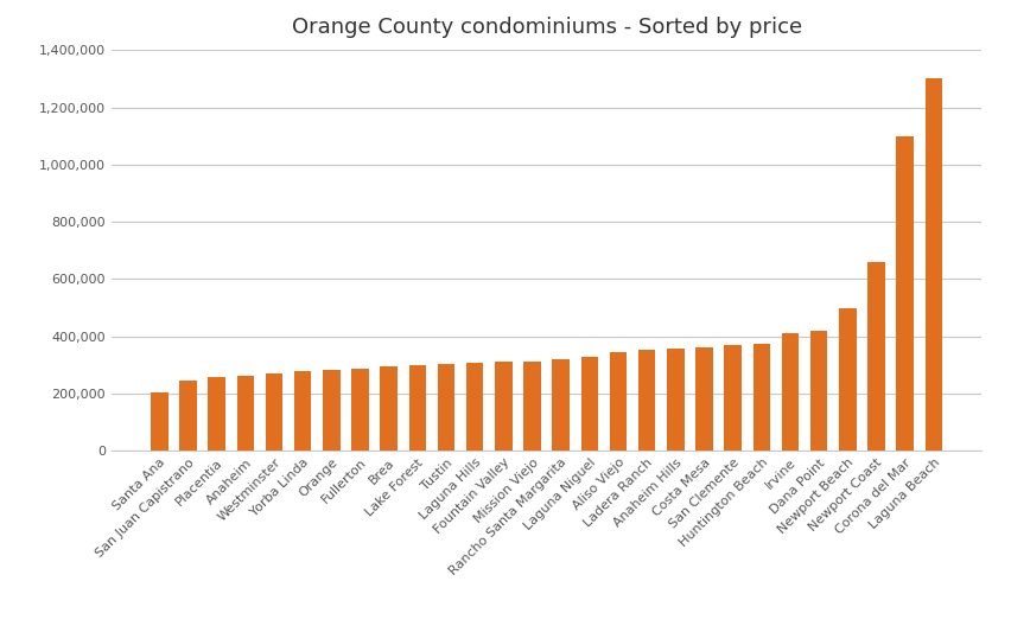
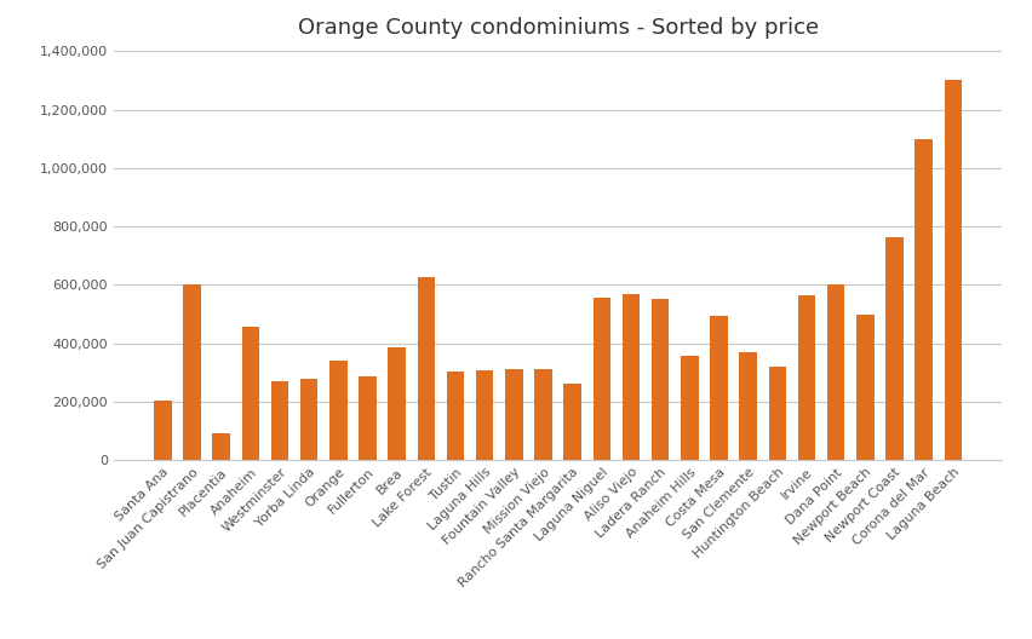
San Juan Capistrano: 245,000 -> 600,000
Placentia: 258,000 -> 90,000
Anaheim: 263,000 -> 455,000
Orange: 283,000 -> 340,000
Brea: 293,000 -> 385,000
Lake Forest: 298,000 -> 625,000
Rancho Santa Margarita: 318,000 -> 260,000
Laguna Niguel: 330,000 -> 555,000
Aliso Viejo: 345,000 -> 570,000
Ladera Ranch: 352,000 -> 550,000
Costa Mesa: 360,000 -> 495,000
Huntington Beach: 375,000 -> 320,000
Irvine: 410,000 -> 565,000
Dana Point: 418,000 -> 600,000
Newport Coast: 660,000 -> 765,000
